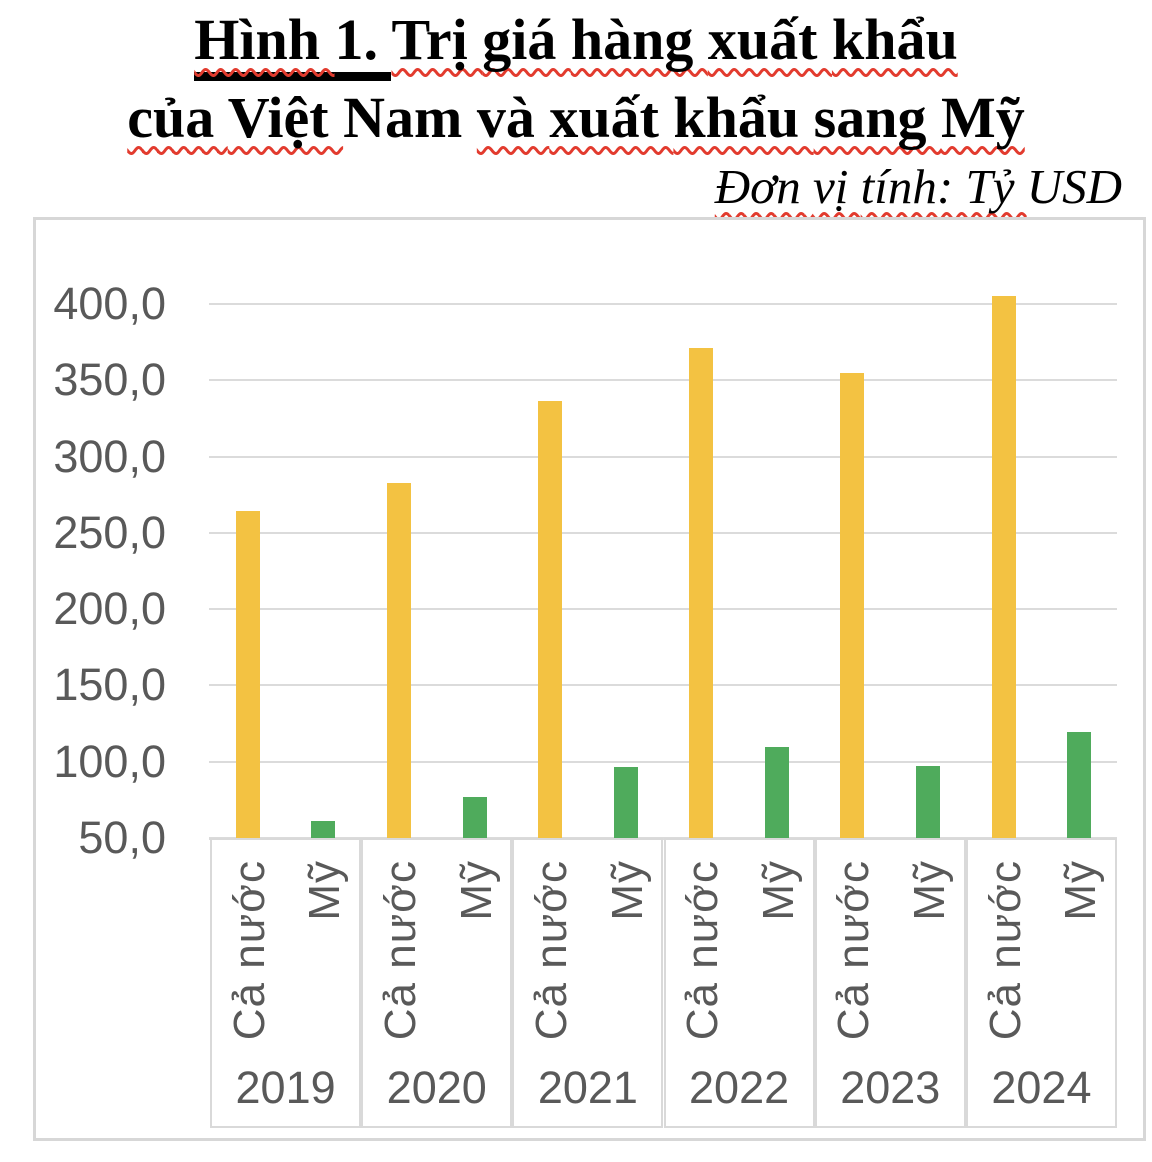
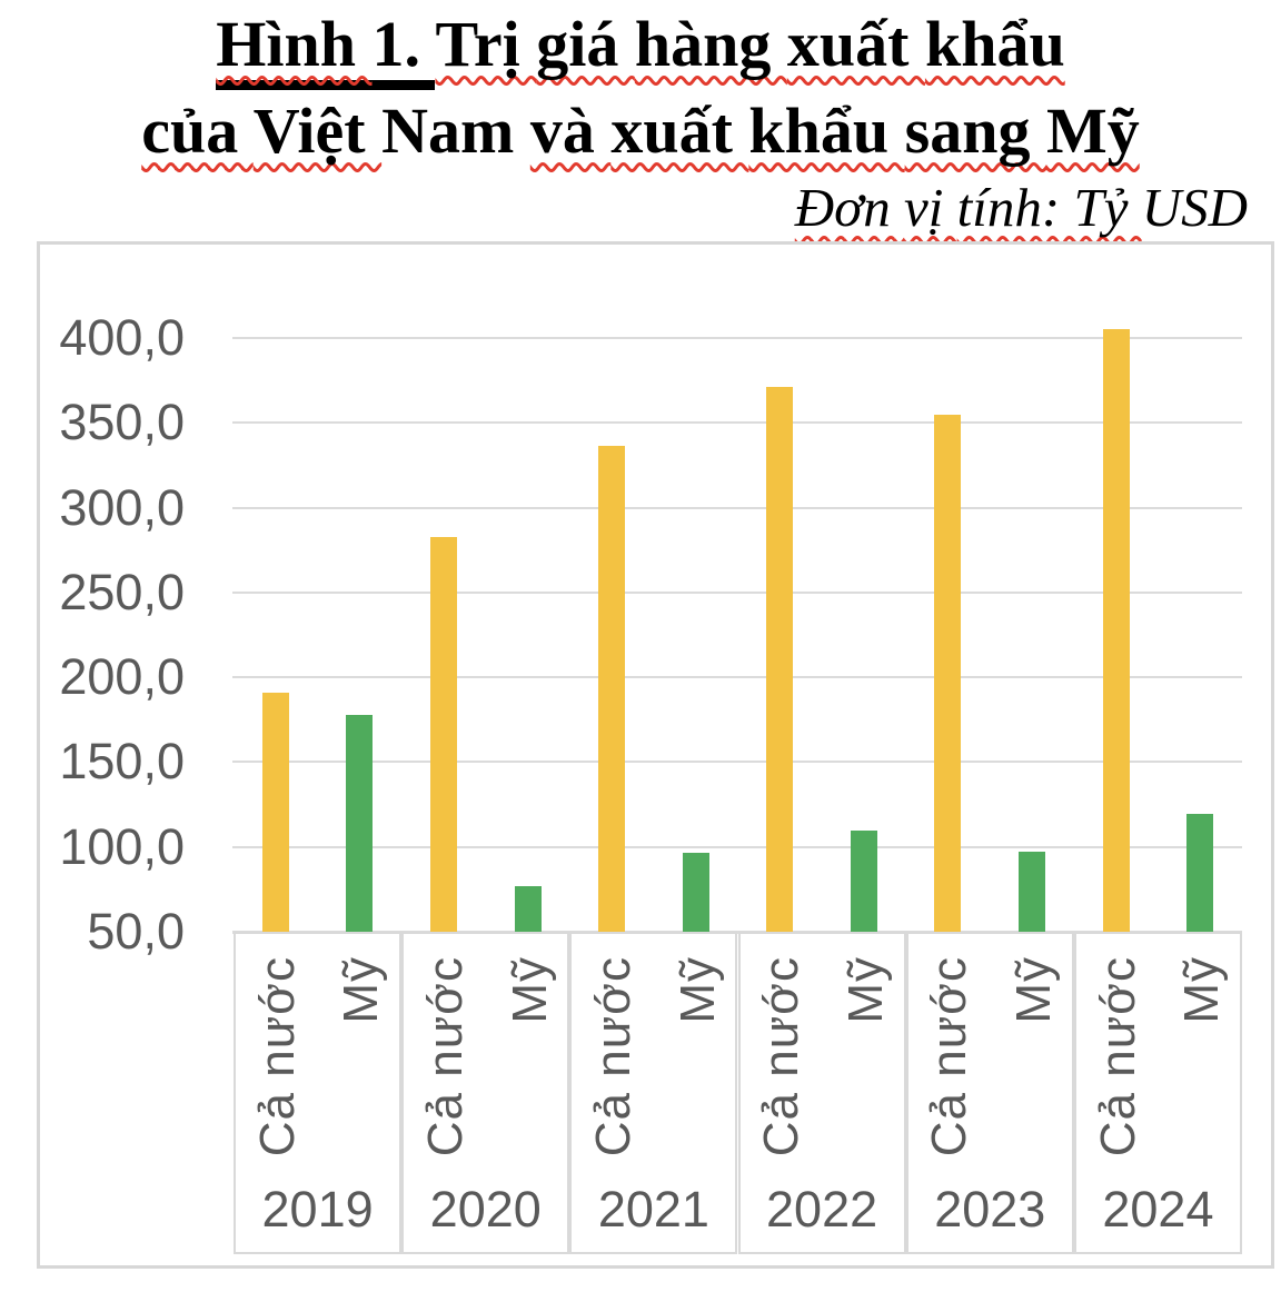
Cả nước/2019: 264 -> 191
Mỹ/2019: 61 -> 178
